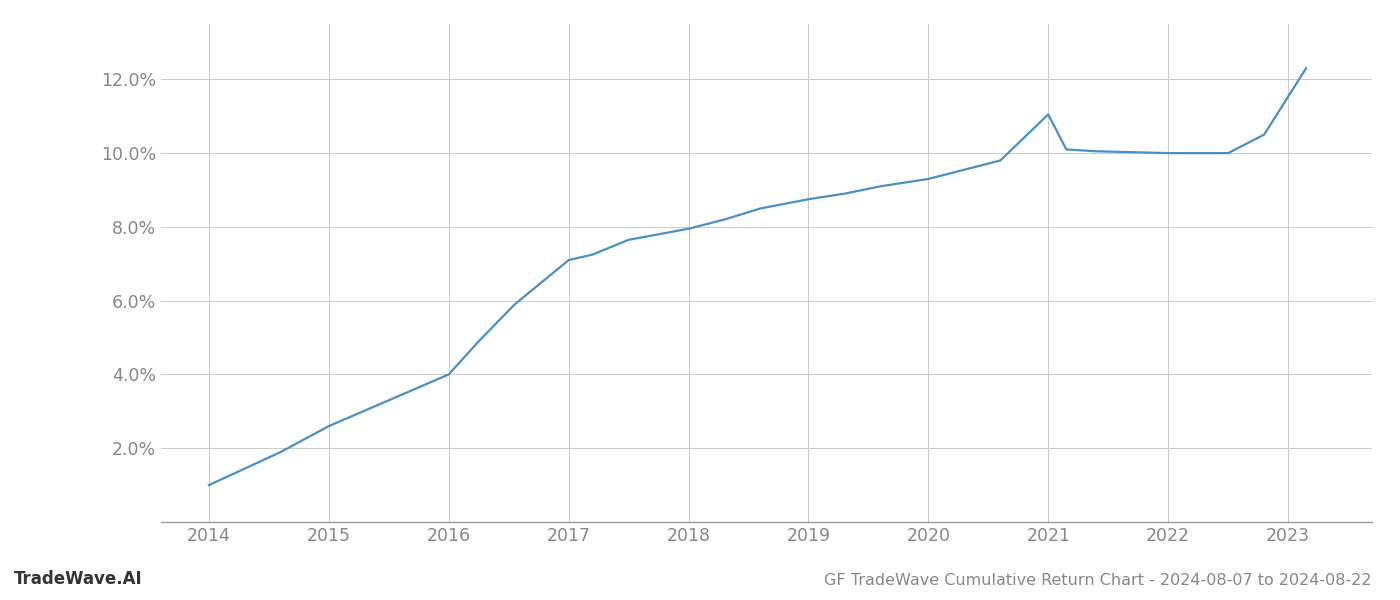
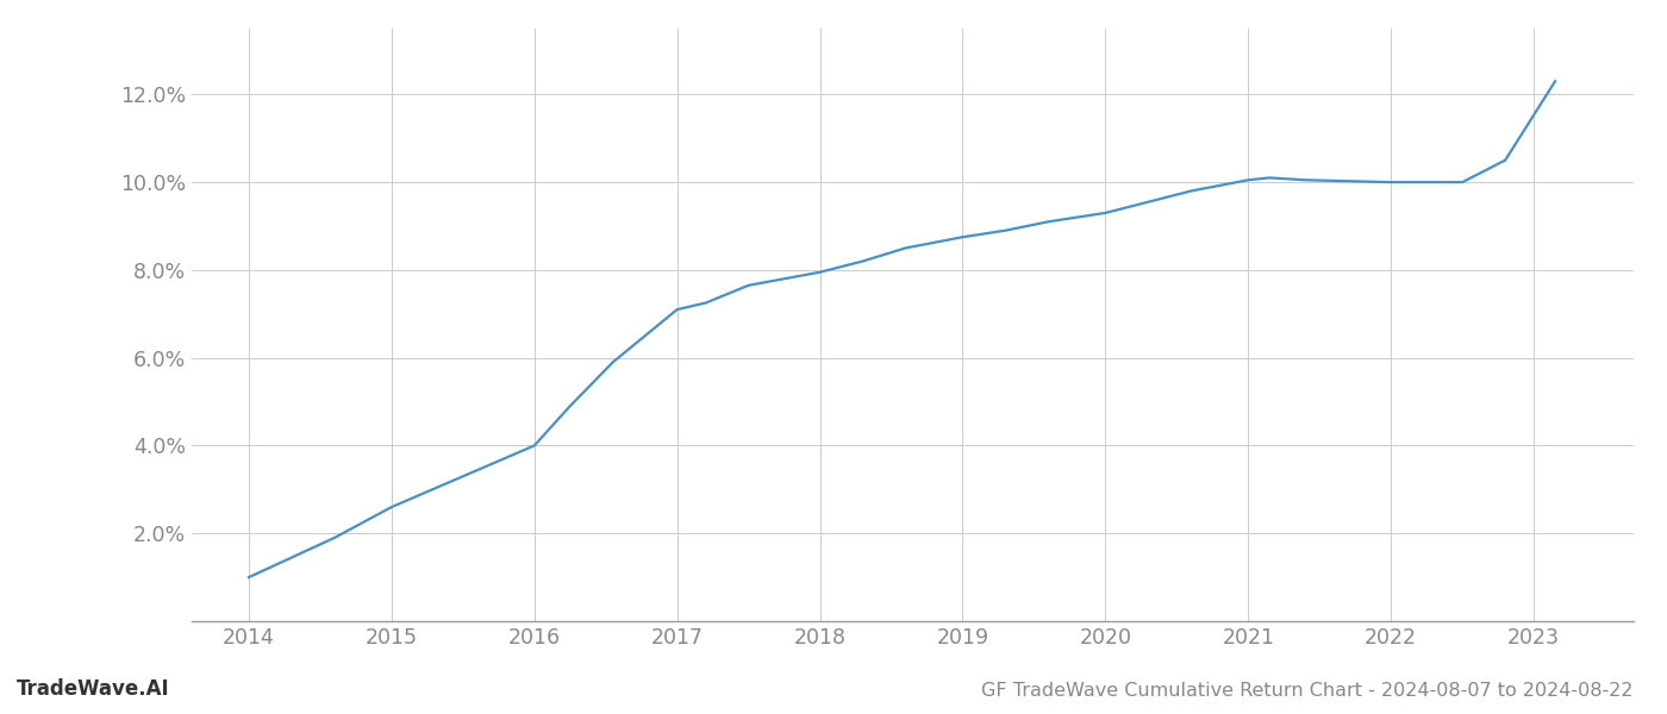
2021: 11.05% -> 10.05%
